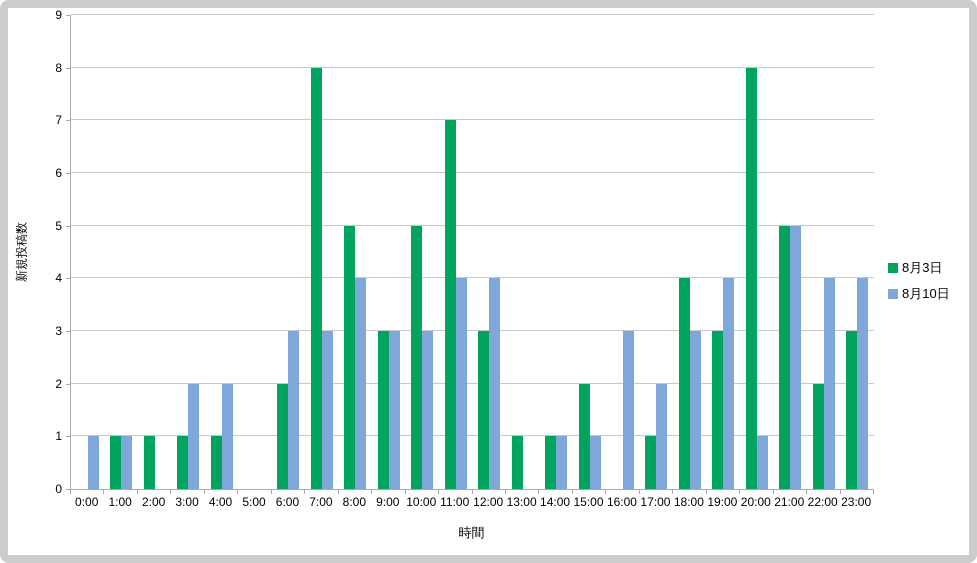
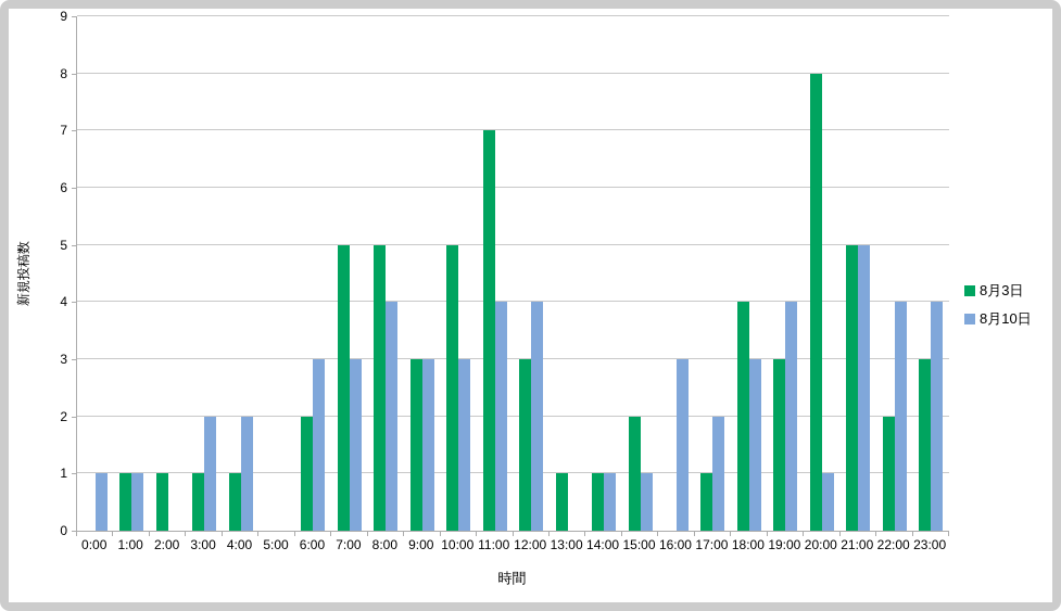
8月3日/7:00: 8 -> 5
